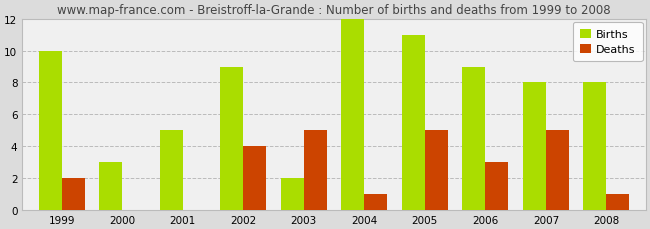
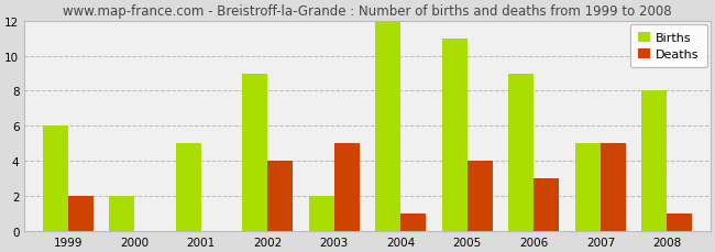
Births/1999: 10 -> 6
Births/2000: 3 -> 2
Deaths/2005: 5 -> 4
Births/2007: 8 -> 5
